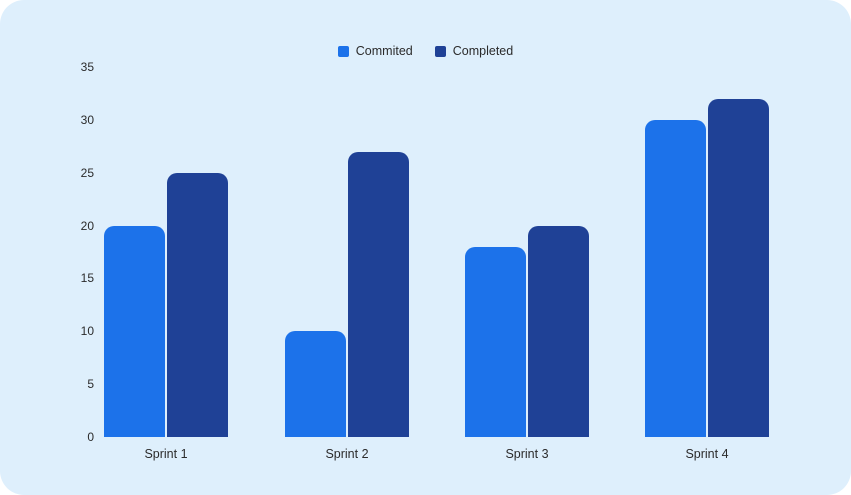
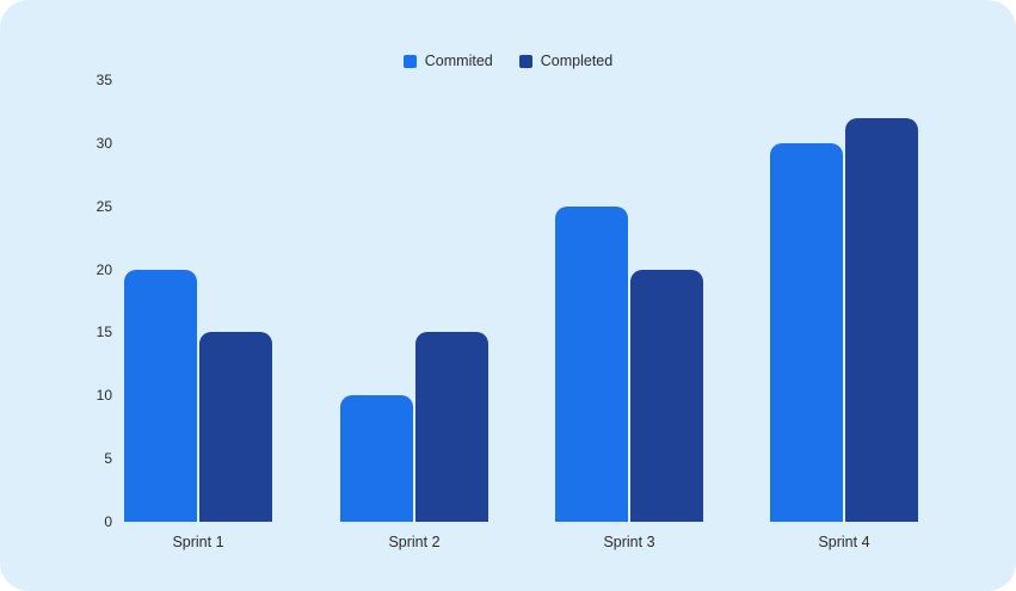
Completed/Sprint 1: 25 -> 15
Completed/Sprint 2: 27 -> 15
Commited/Sprint 3: 18 -> 25
